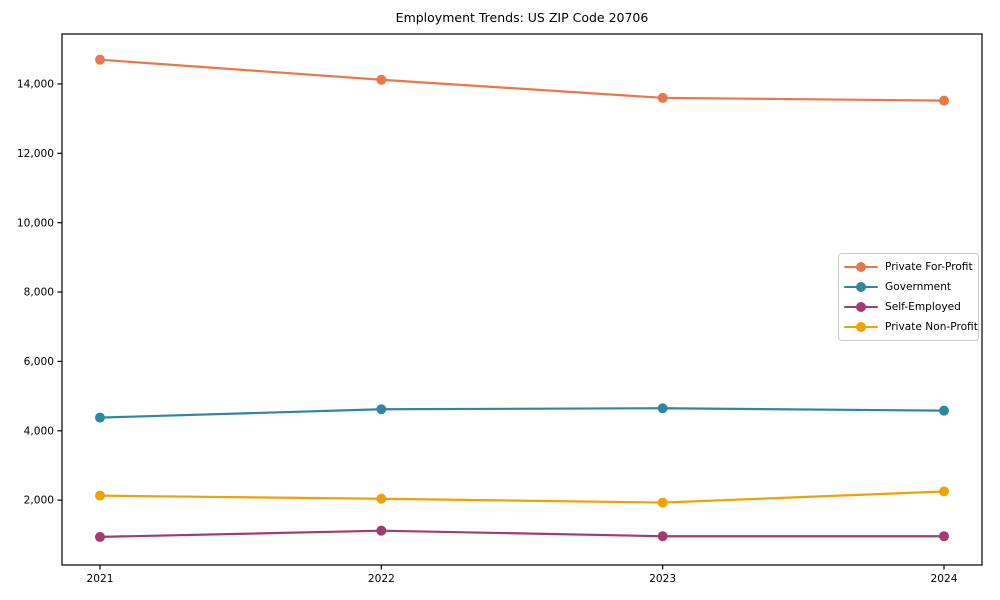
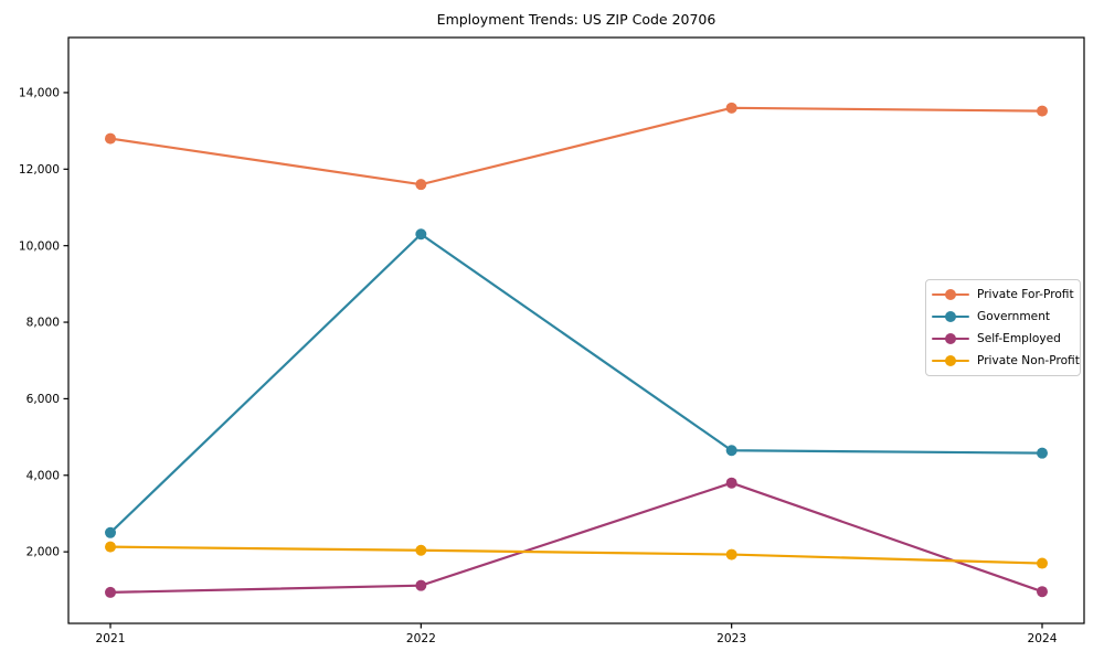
Private For-Profit/2021: 14700 -> 12800
Government/2021: 4400 -> 2500
Private For-Profit/2022: 14100 -> 11600
Government/2022: 4600 -> 10300
Self-Employed/2023: 1000 -> 3800
Private Non-Profit/2024: 2200 -> 1700
